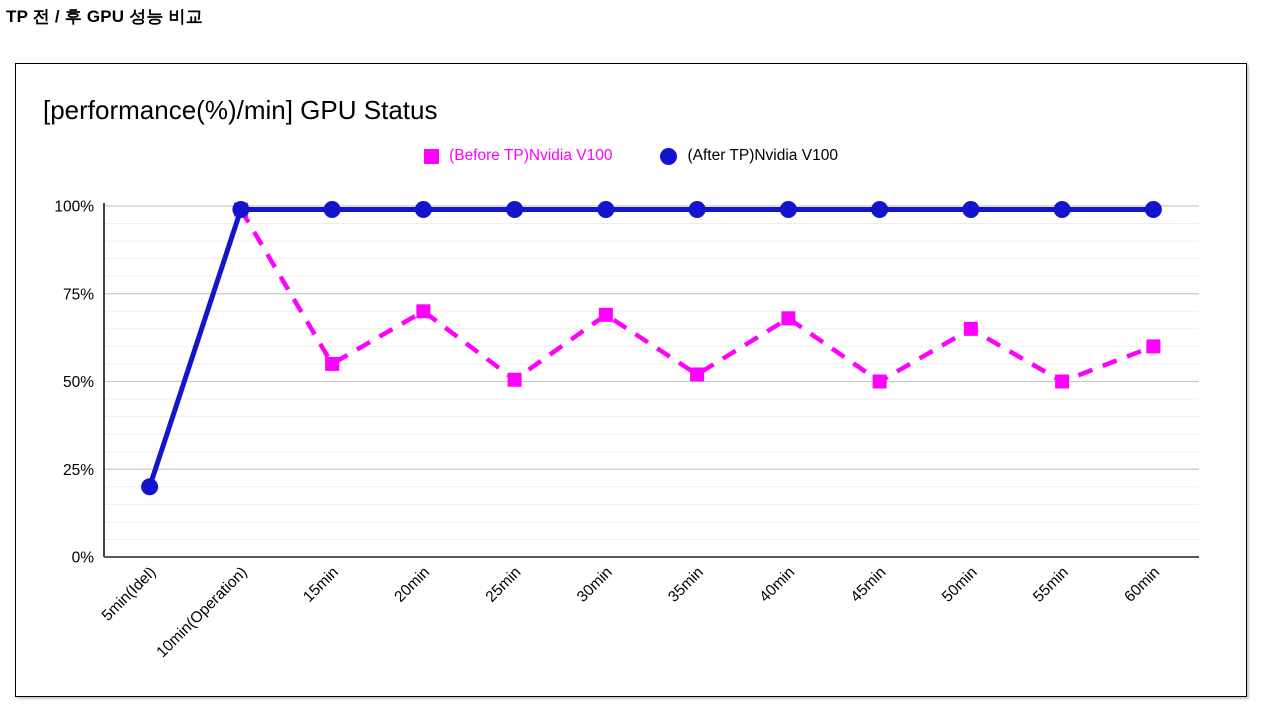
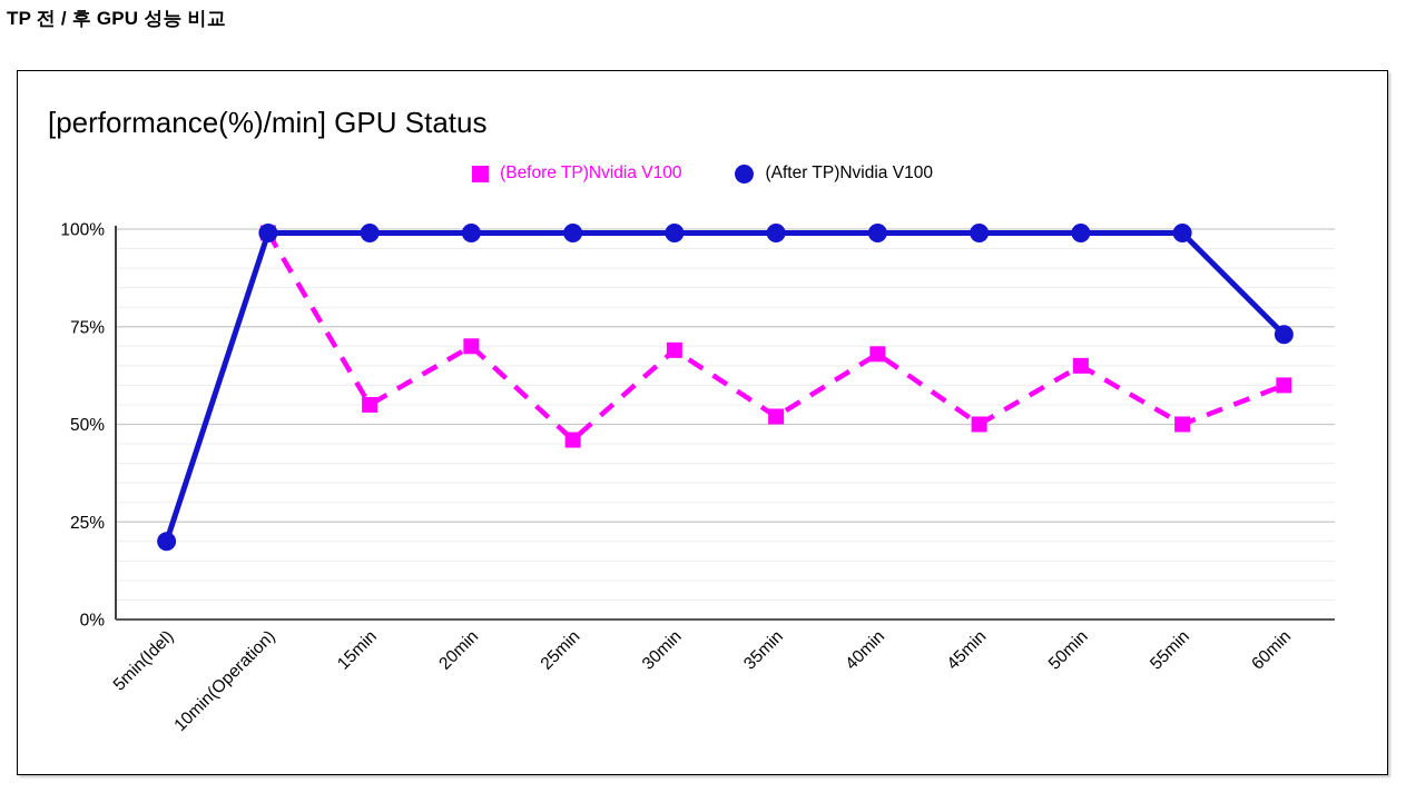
(Before TP)Nvidia V100/25min: 50% -> 46%
(After TP)Nvidia V100/60min: 99% -> 73%
